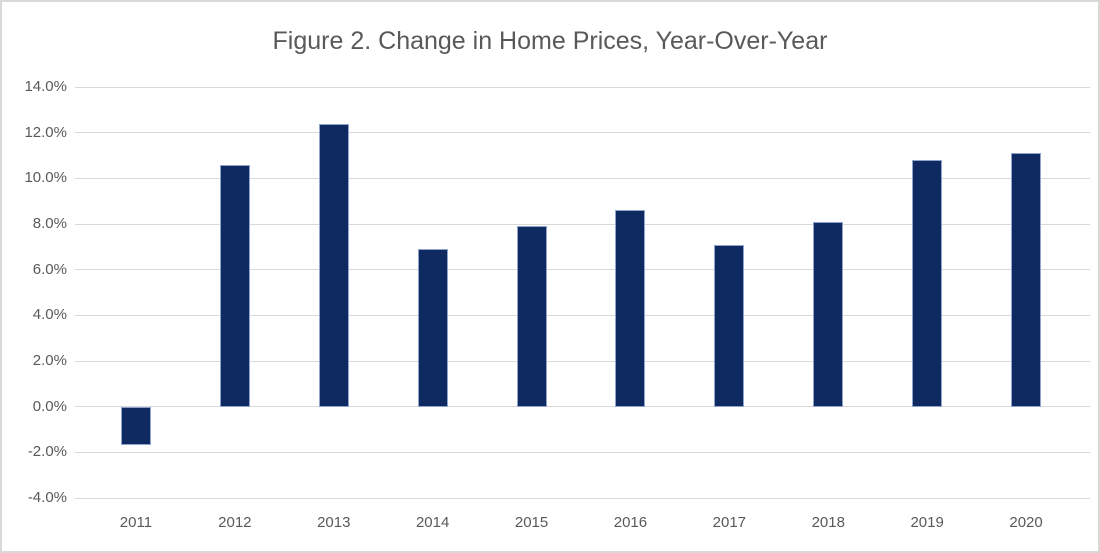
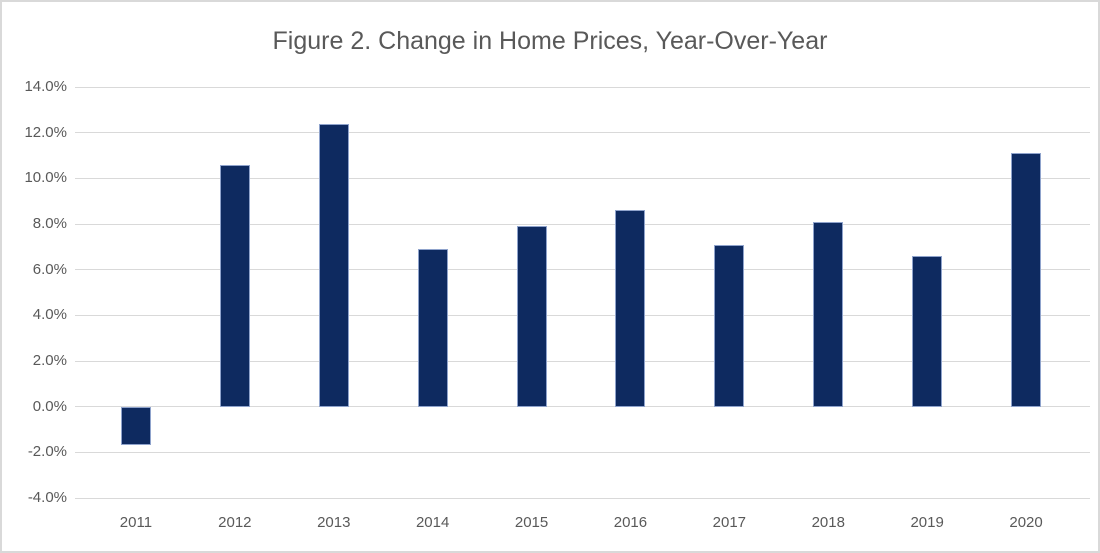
2019: 10.8% -> 6.6%
